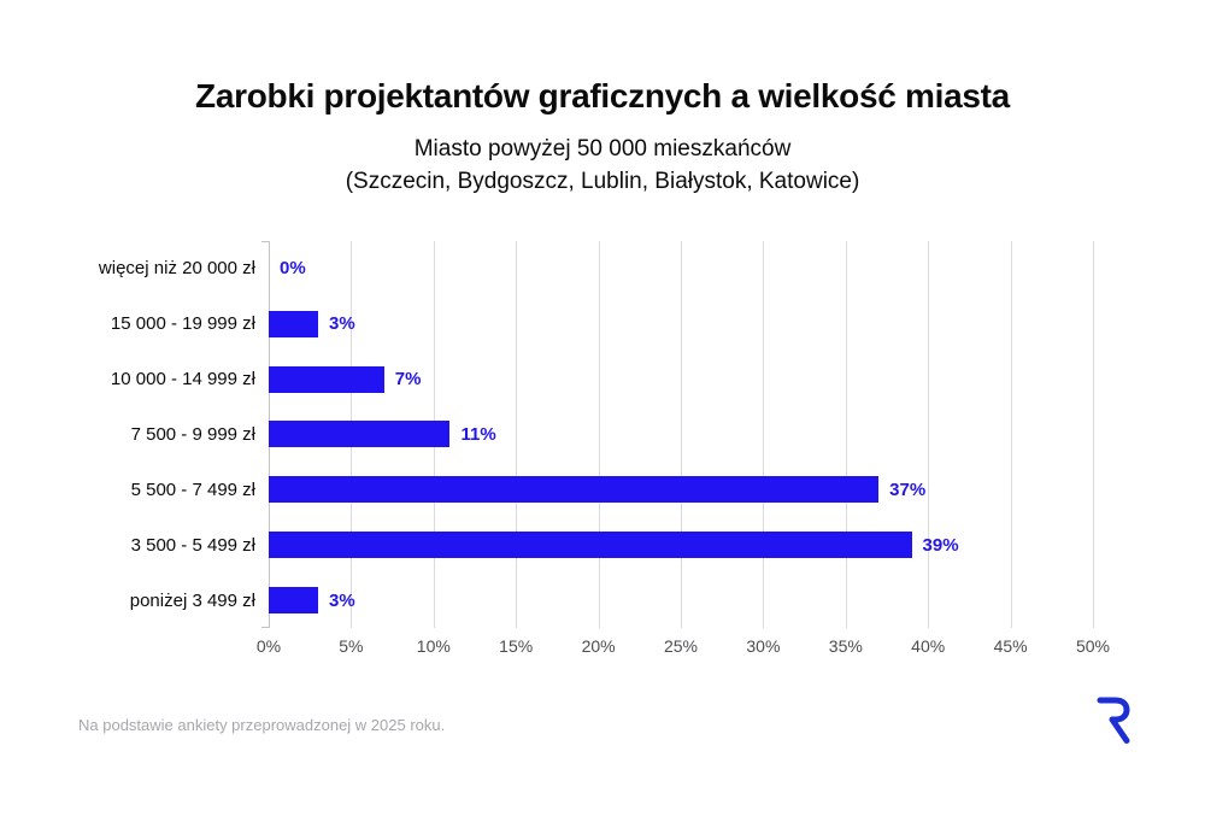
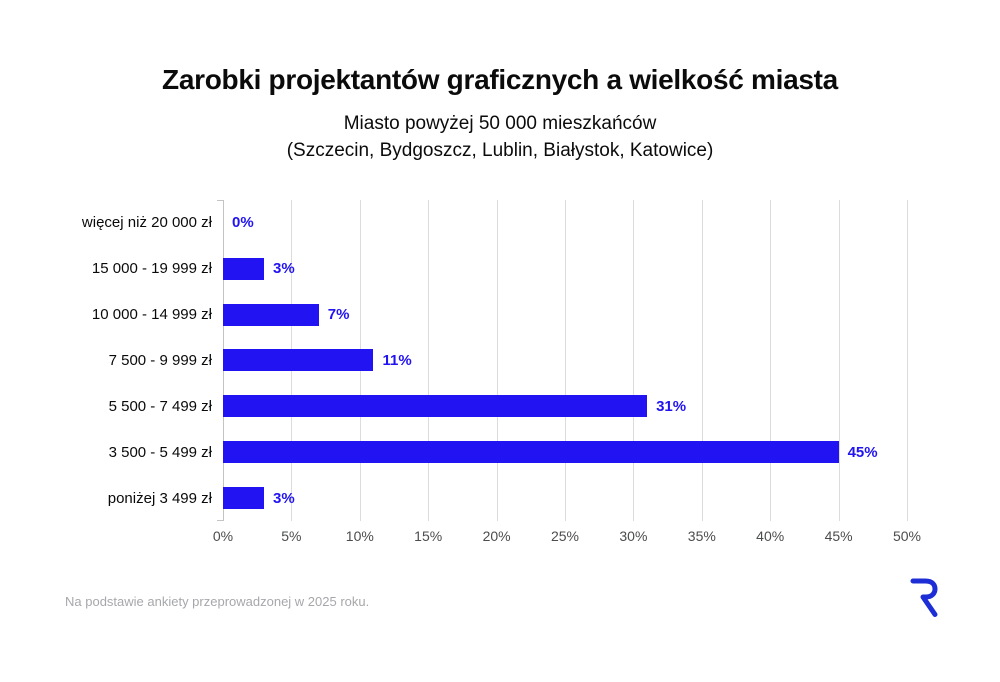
5 500 - 7 499 zł: 37% -> 31%
3 500 - 5 499 zł: 39% -> 45%
